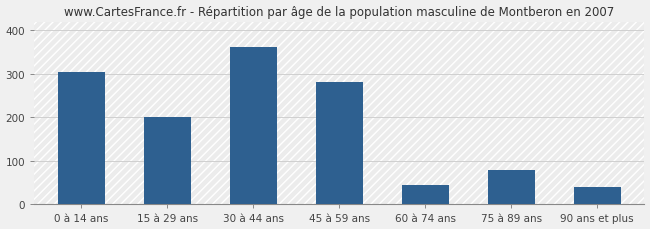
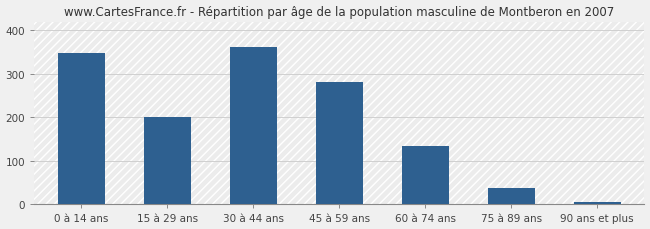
0 à 14 ans: 305 -> 348
60 à 74 ans: 45 -> 133
75 à 89 ans: 80 -> 38
90 ans et plus: 40 -> 5
